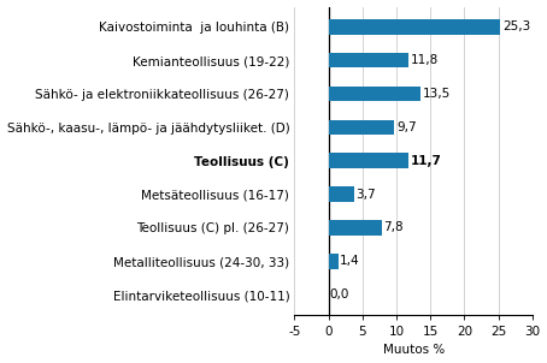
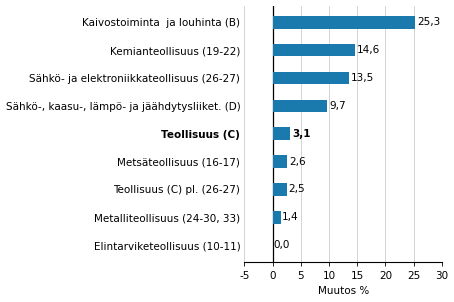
Kemianteollisuus (19-22): 11,8 -> 14,6
Teollisuus (C): 11,7 -> 3,1
Metsäteollisuus (16-17): 3,7 -> 2,6
Teollisuus (C) pl. (26-27): 7,8 -> 2,5
